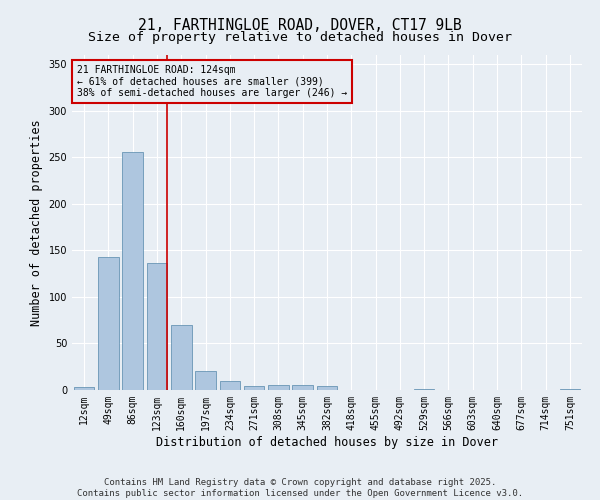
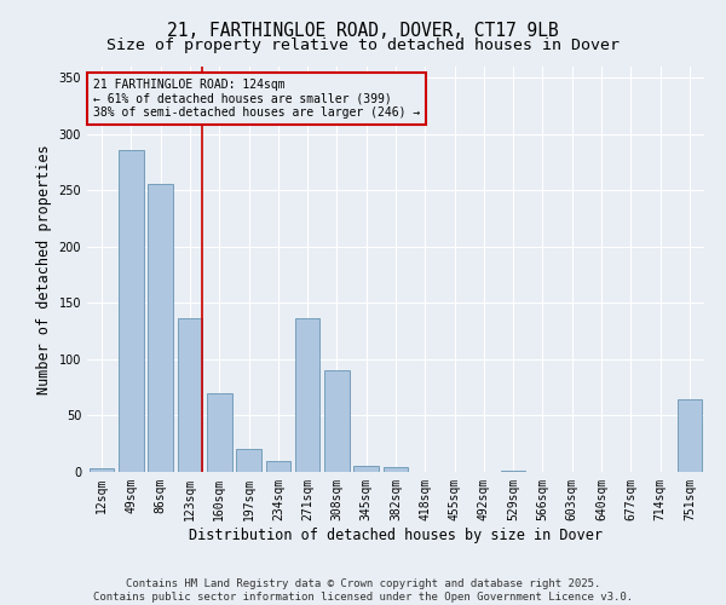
49sqm: 143 -> 286
271sqm: 4 -> 136
308sqm: 5 -> 90
751sqm: 1 -> 64
